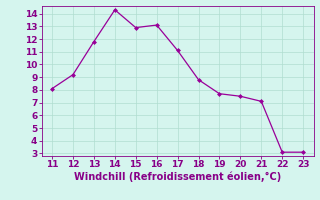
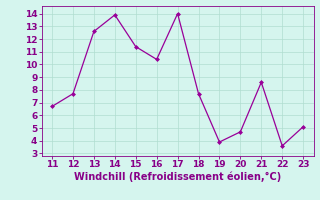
11: 8.1 -> 6.7
12: 9.2 -> 7.7
13: 11.8 -> 12.6
14: 14.3 -> 13.9
15: 12.9 -> 11.4
16: 13.1 -> 10.4
17: 11.1 -> 14.0
18: 8.8 -> 7.7
19: 7.7 -> 3.9
20: 7.5 -> 4.7
21: 7.1 -> 8.6
22: 3.1 -> 3.6
23: 3.1 -> 5.1
